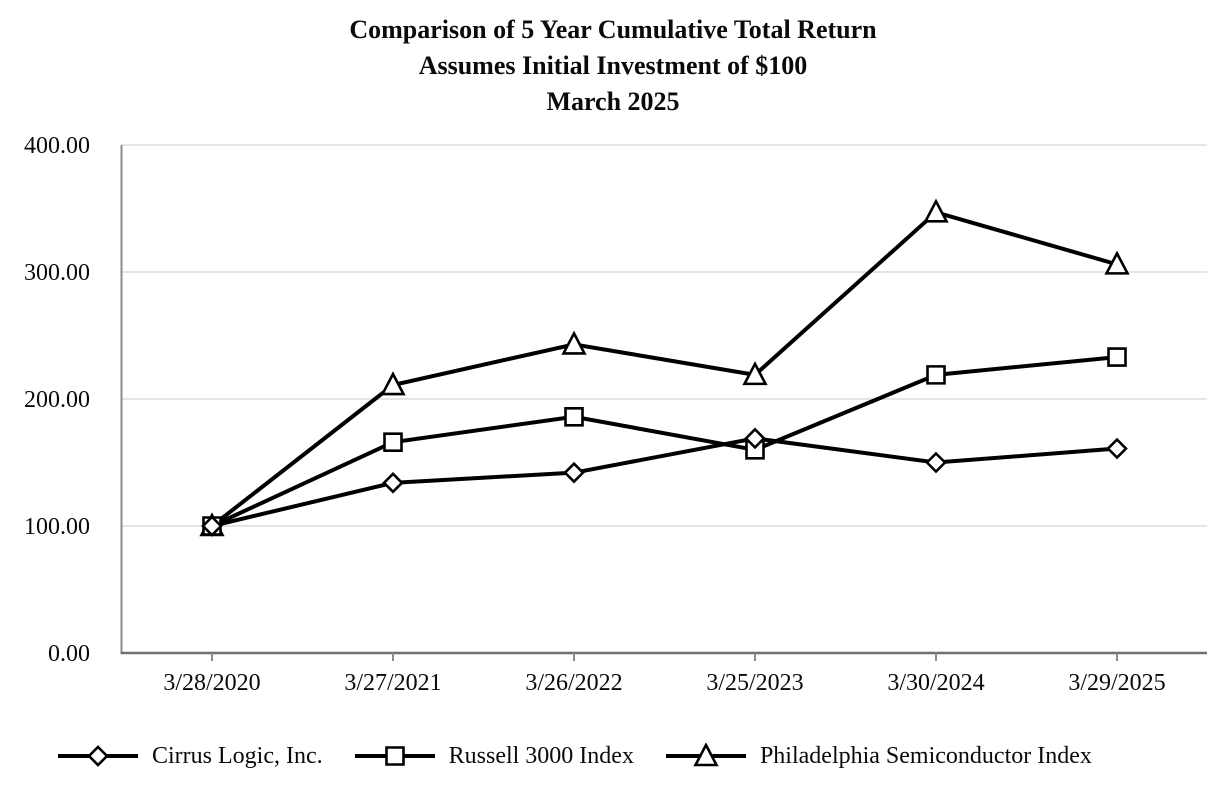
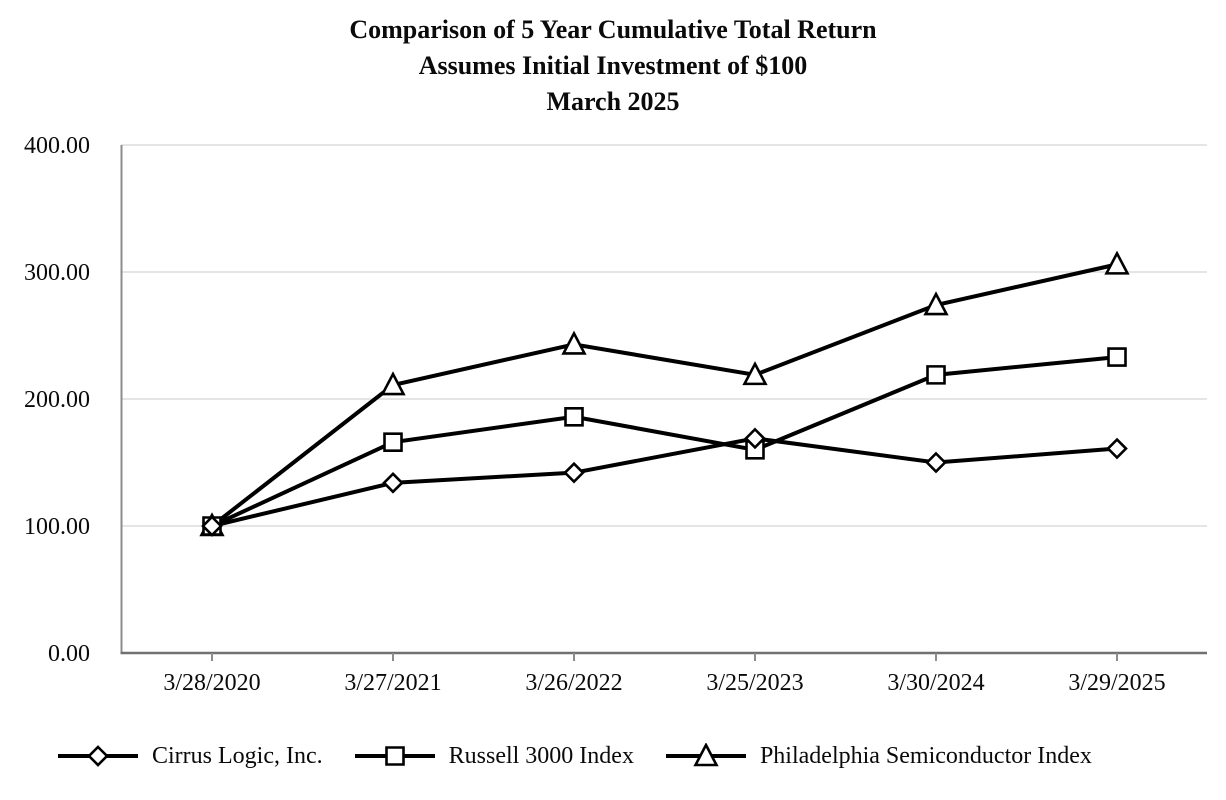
Philadelphia Semiconductor Index/3/30/2024: 347 -> 274
